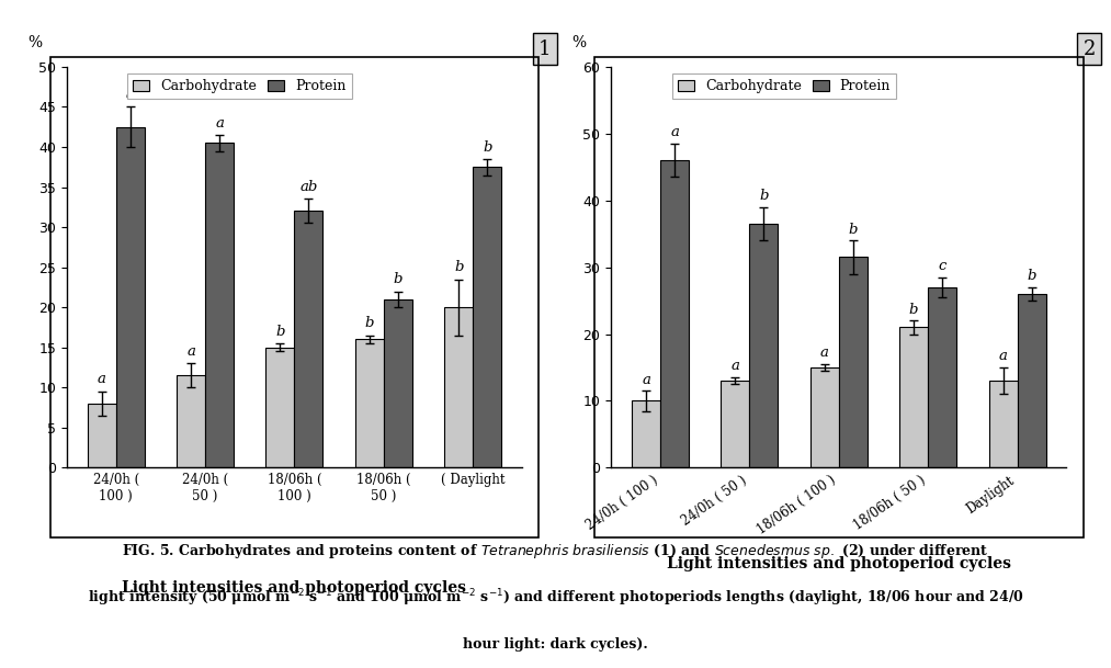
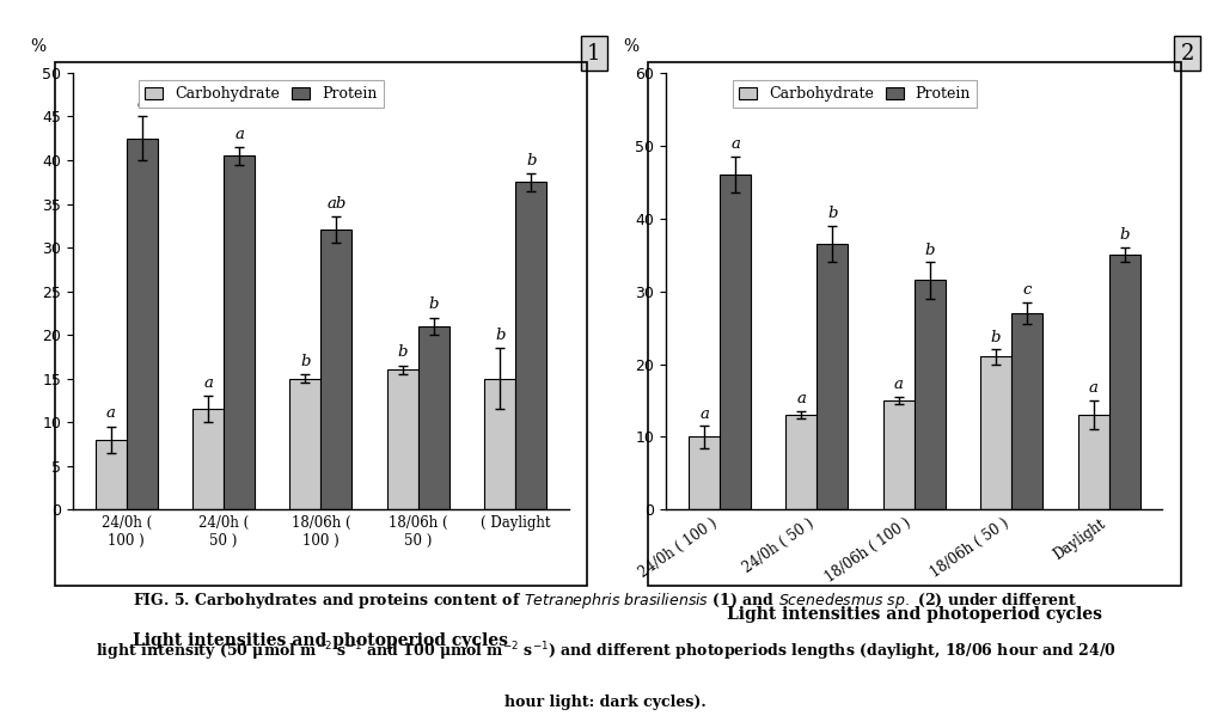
Carbohydrate/( Daylight: 20.0 -> 15.0
Protein/Daylight: 26.0 -> 35.0
